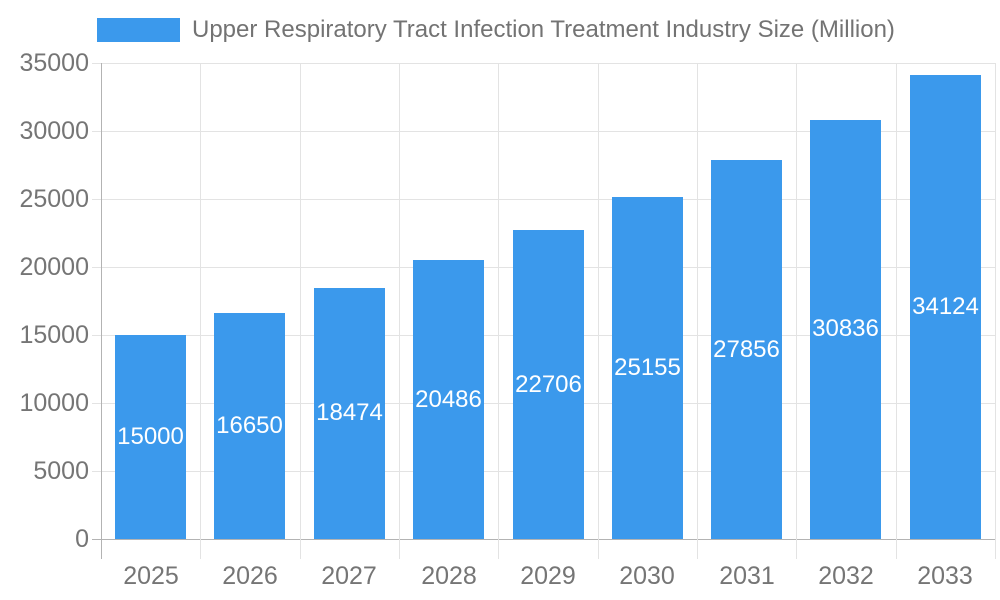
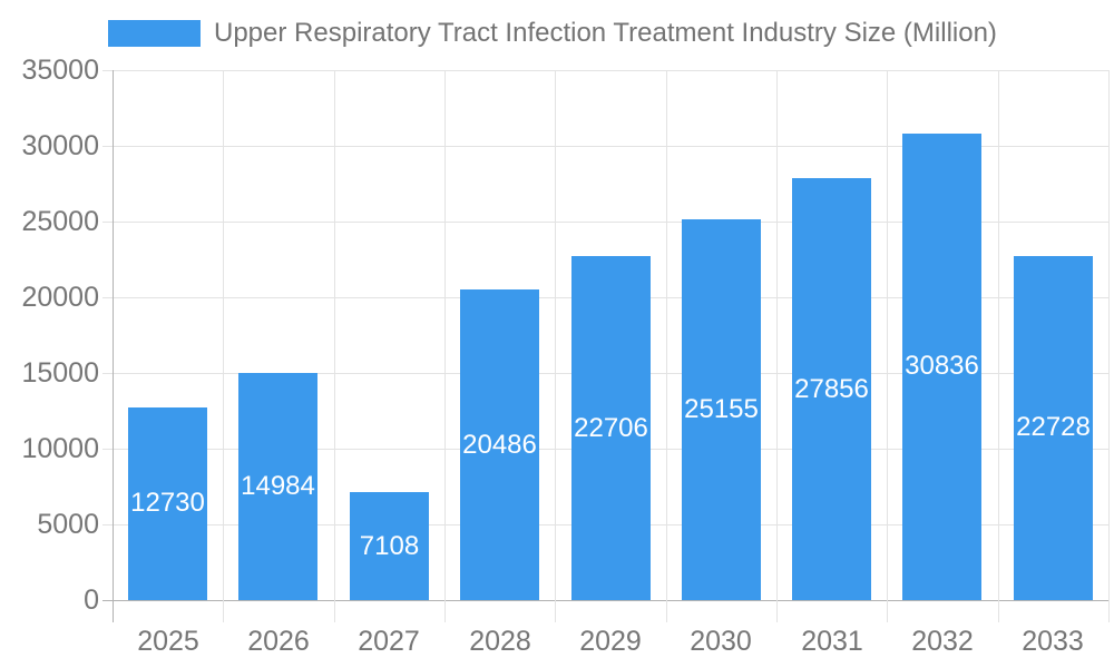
2025: 15000 -> 12730
2026: 16650 -> 14984
2027: 18474 -> 7108
2033: 34124 -> 22728
